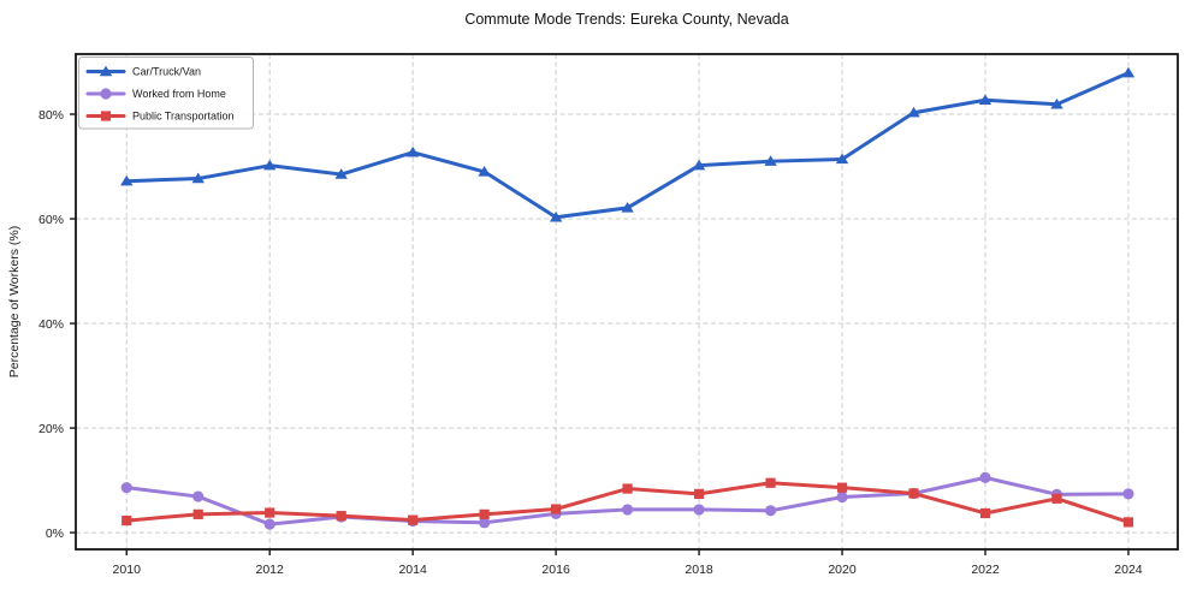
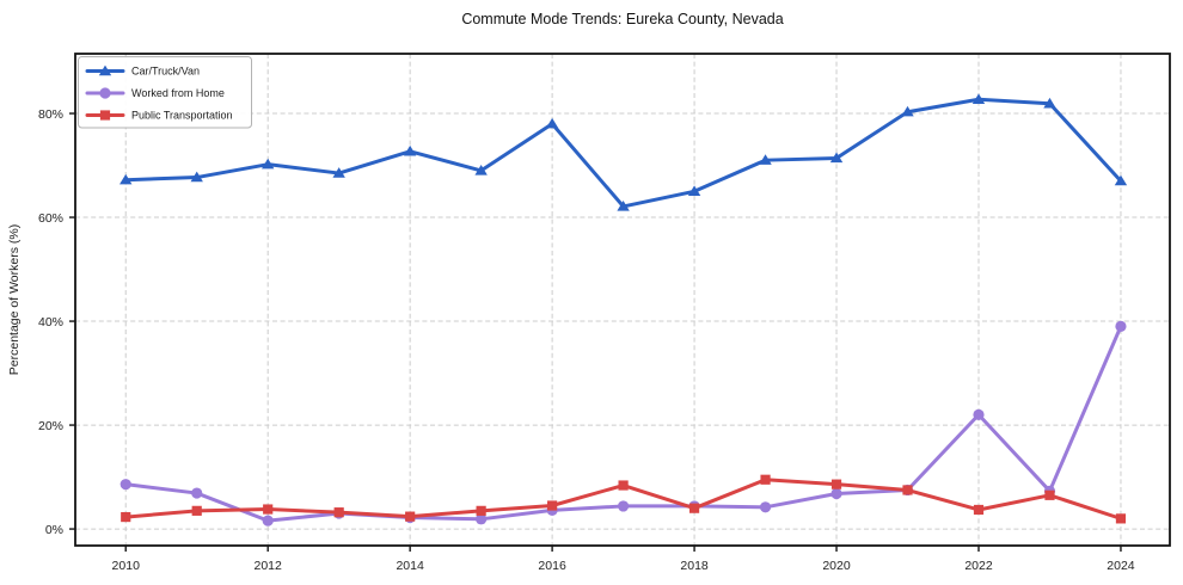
Car/Truck/Van/2016: 60% -> 78%
Car/Truck/Van/2018: 70% -> 65%
Public Transportation/2018: 7% -> 4%
Worked from Home/2022: 10% -> 22%
Car/Truck/Van/2024: 88% -> 67%
Worked from Home/2024: 7% -> 39%
